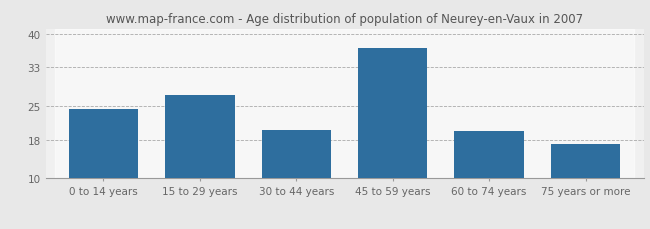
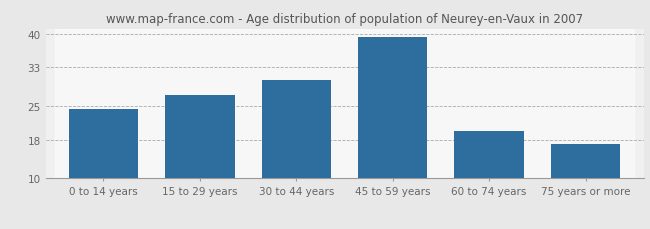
30 to 44 years: 20.0 -> 30.5
45 to 59 years: 37.0 -> 39.3
